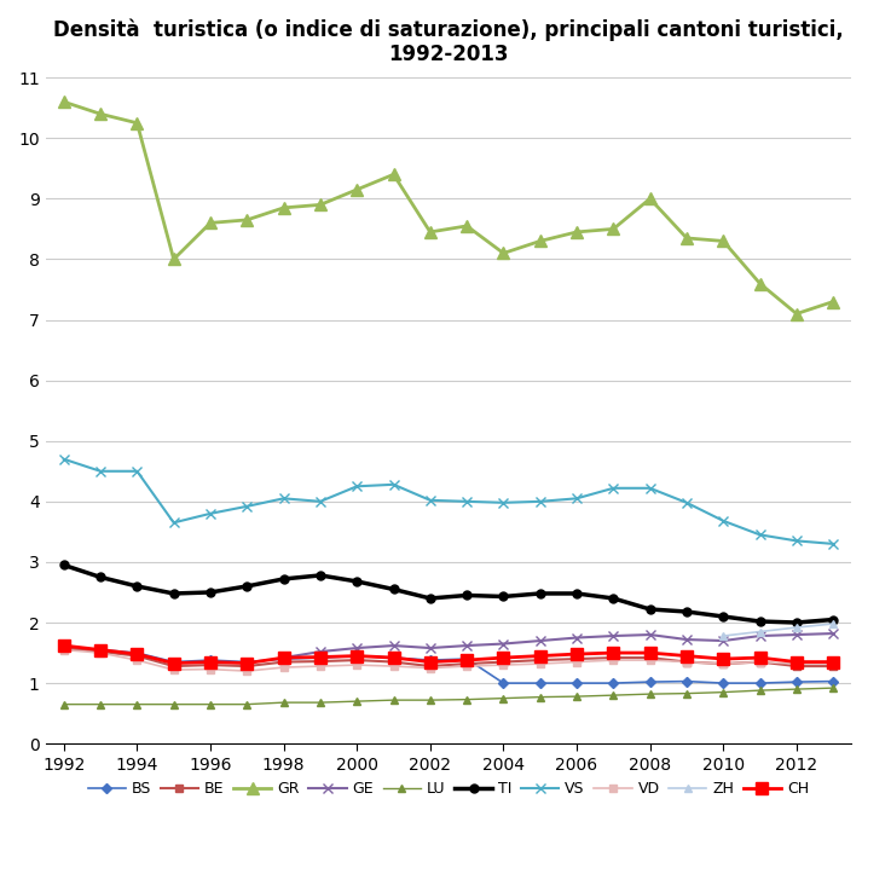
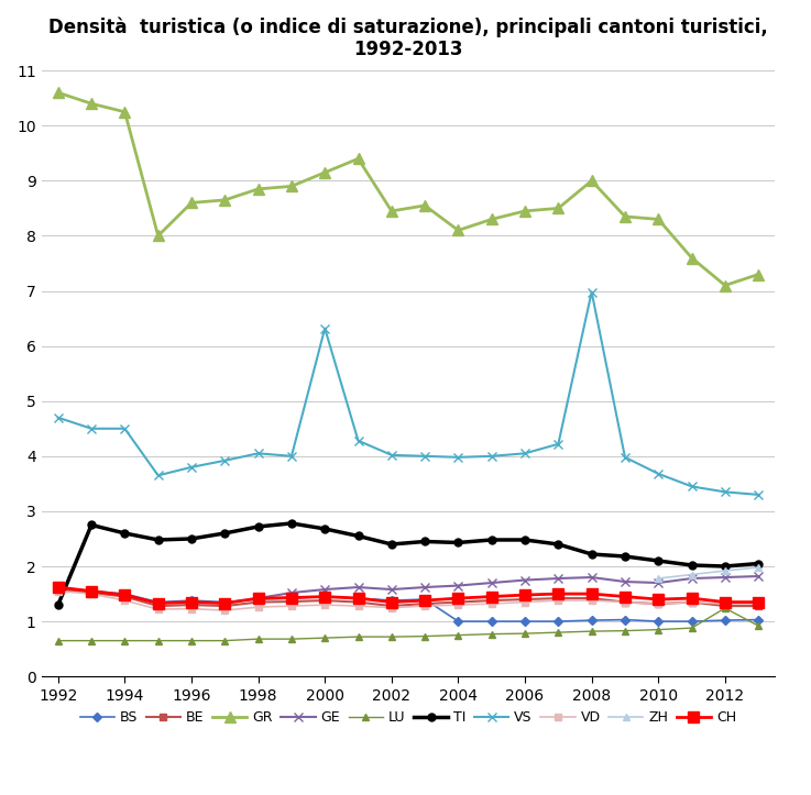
TI/1992: 2.95 -> 1.30
VS/2000: 4.25 -> 6.32
VS/2008: 4.22 -> 6.98
LU/2012: 0.90 -> 1.24
